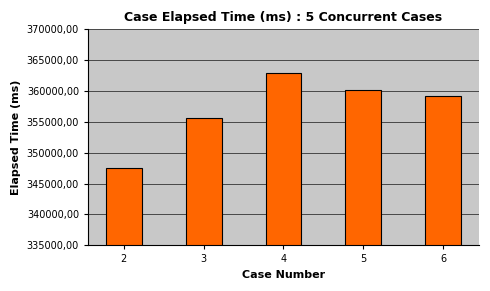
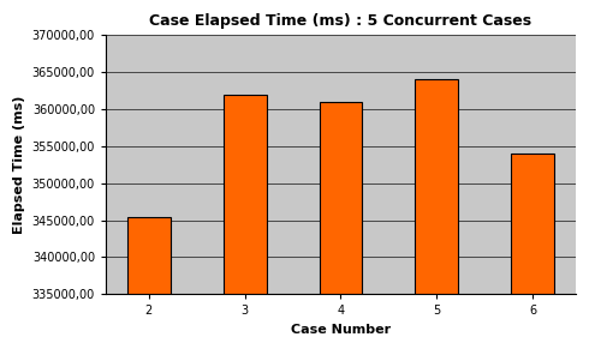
2: 347600 -> 345500
3: 355600 -> 362000
4: 363000 -> 361000
5: 360200 -> 364000
6: 359200 -> 354000
